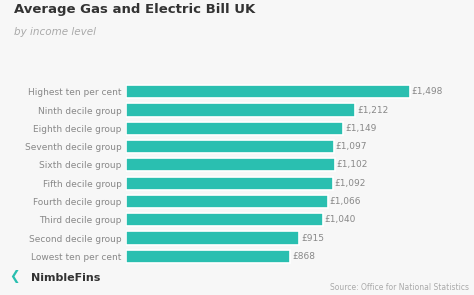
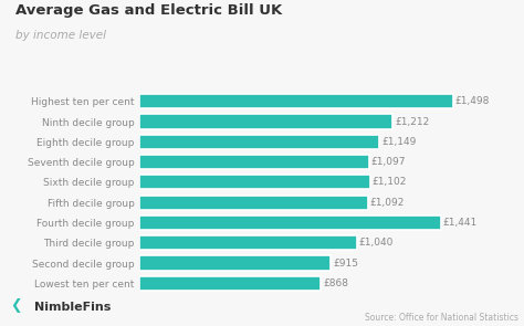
Fourth decile group: £1,066 -> £1,441
